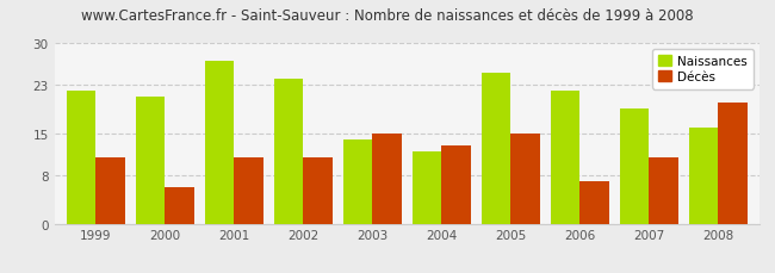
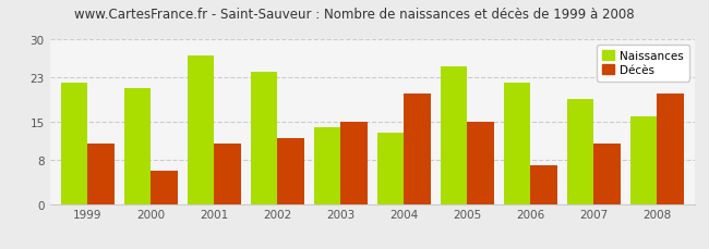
Décès/2002: 11 -> 12
Naissances/2004: 12 -> 13
Décès/2004: 13 -> 20
